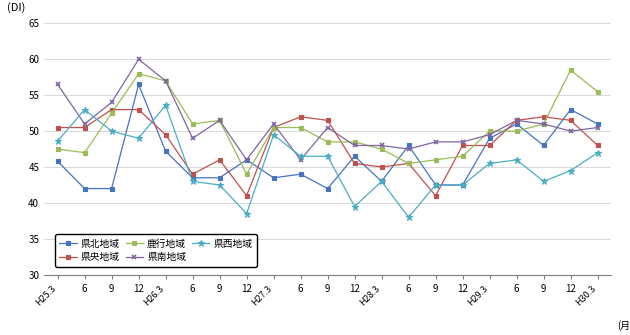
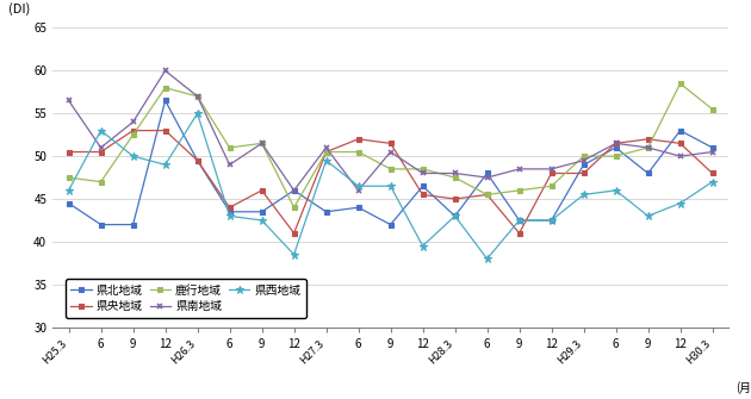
県北地域/H25.3: 45.8 -> 44.5
県西地域/H25.3: 48.6 -> 46.0
県北地域/H26.3: 47.2 -> 49.5
県西地域/H26.3: 53.6 -> 55.0
